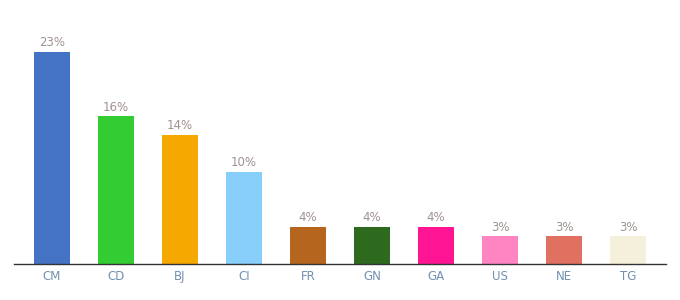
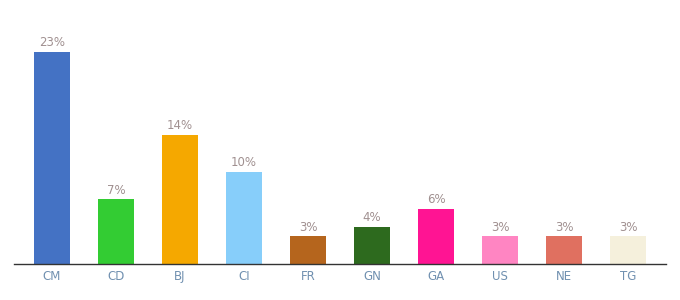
CD: 16% -> 7%
FR: 4% -> 3%
GA: 4% -> 6%
